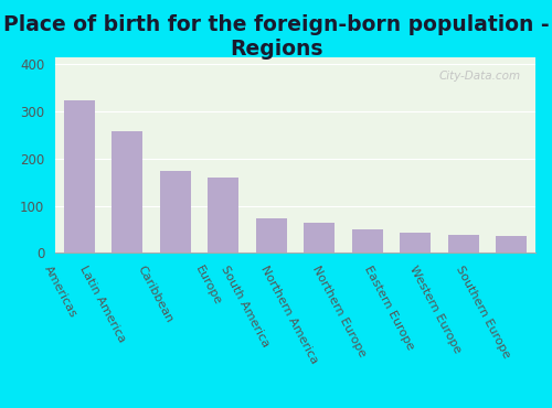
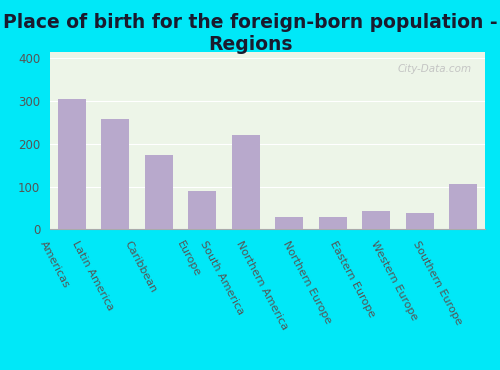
Americas: 323 -> 305
Europe: 160 -> 90
South America: 74 -> 220
Northern America: 65 -> 30
Northern Europe: 50 -> 30
Southern Europe: 37 -> 105
